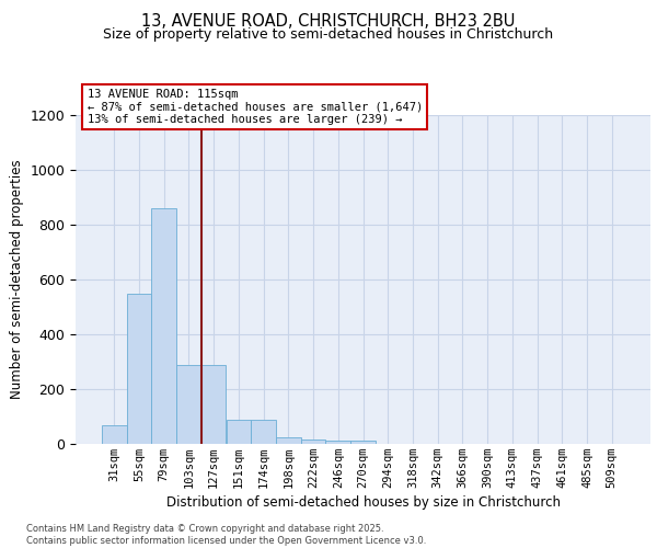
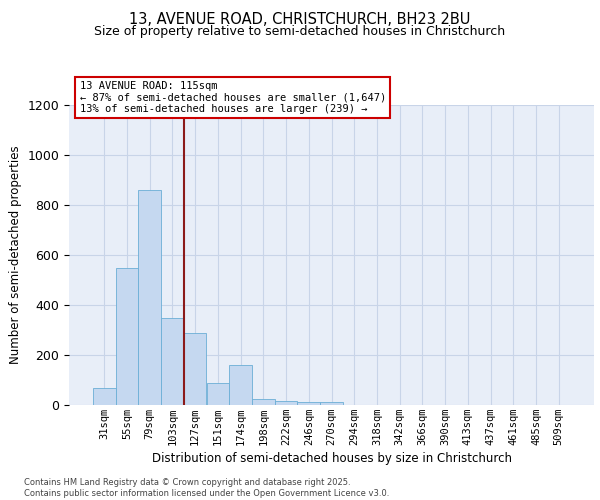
103sqm: 290 -> 350
174sqm: 90 -> 160
